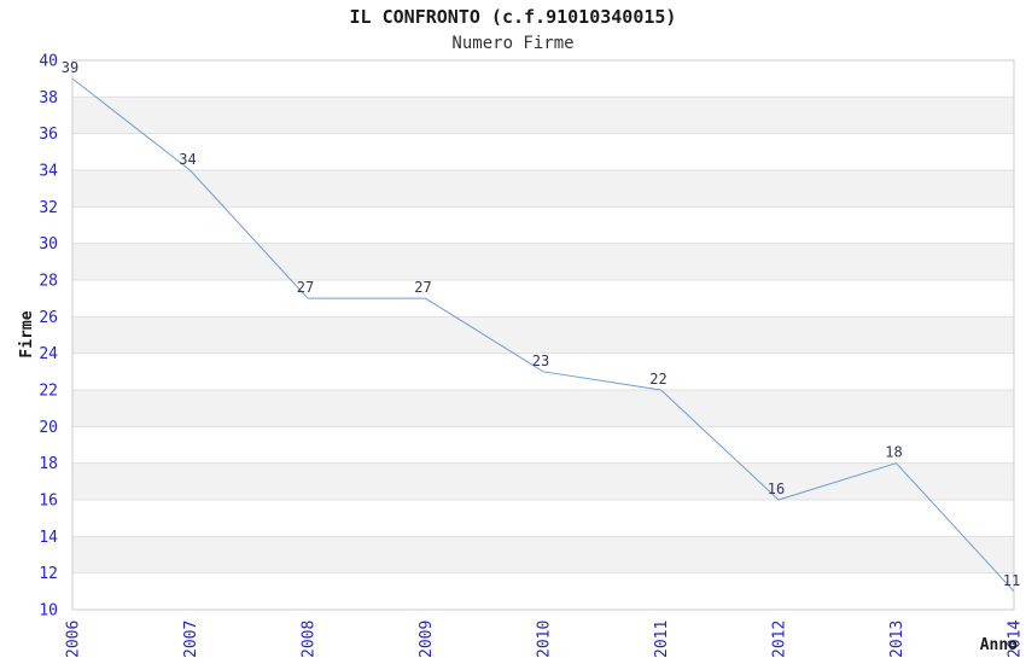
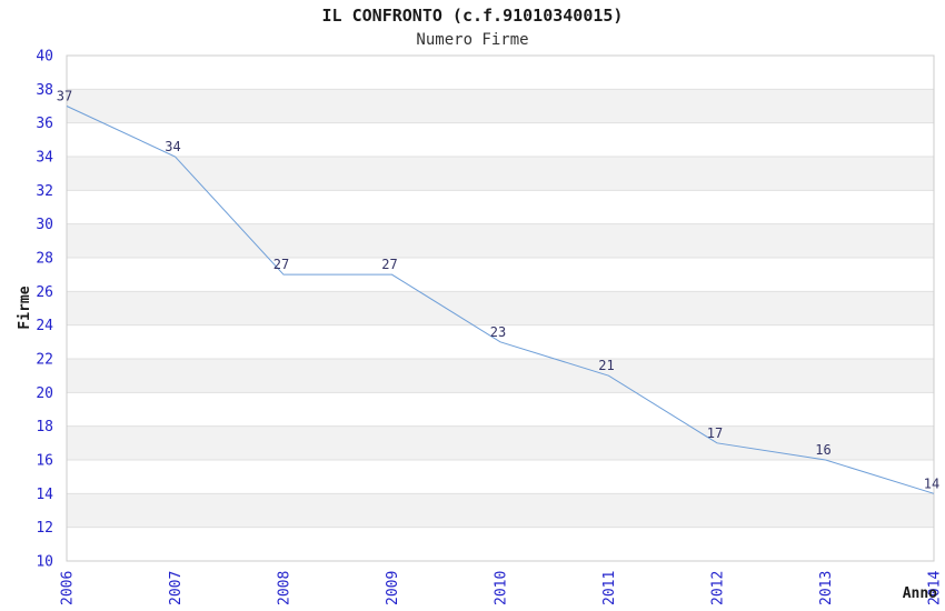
2006: 39 -> 37
2011: 22 -> 21
2012: 16 -> 17
2013: 18 -> 16
2014: 11 -> 14
